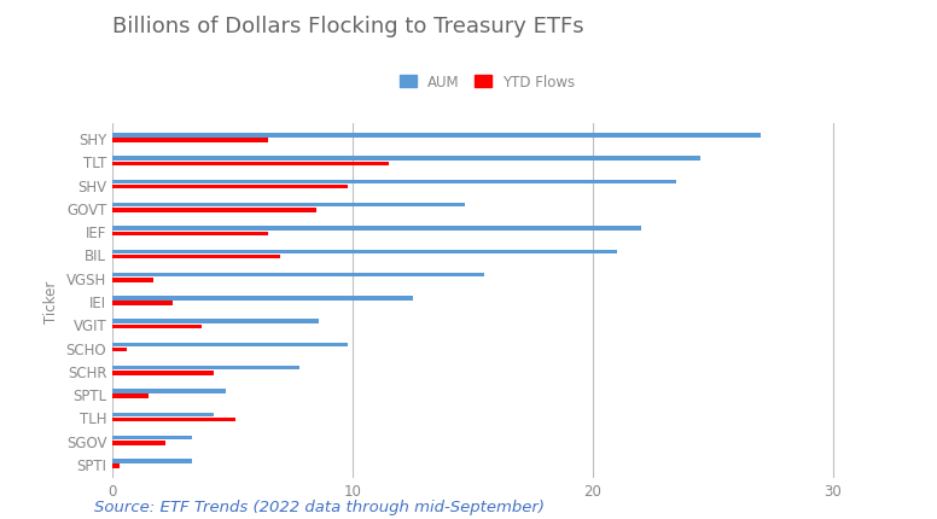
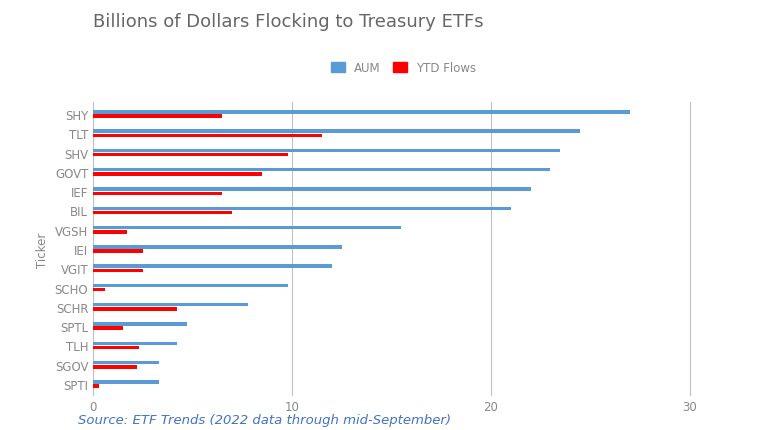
AUM/GOVT: 14.7 -> 23.0
AUM/VGIT: 8.6 -> 12.0
YTD Flows/VGIT: 3.7 -> 2.5
YTD Flows/TLH: 5.1 -> 2.3
